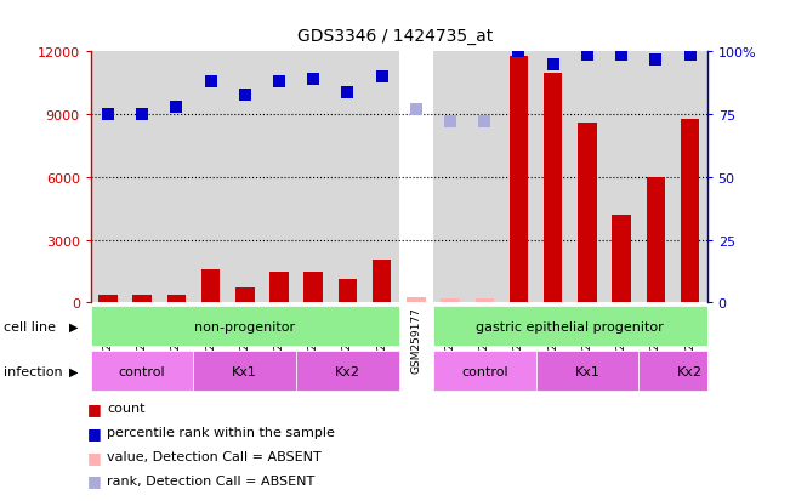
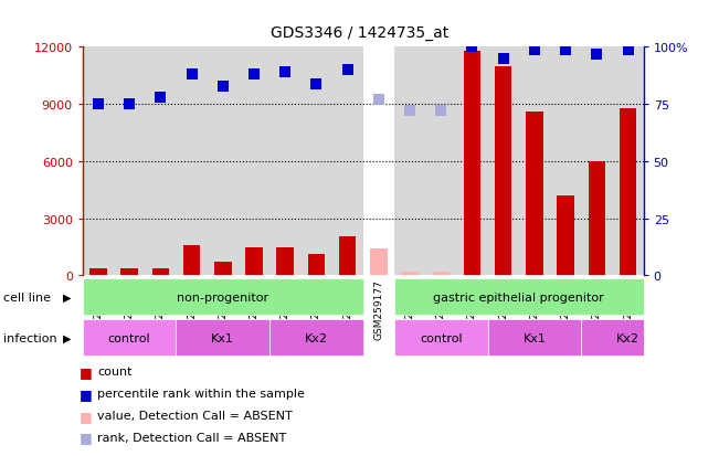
GSM259177: 200 -> 1400
